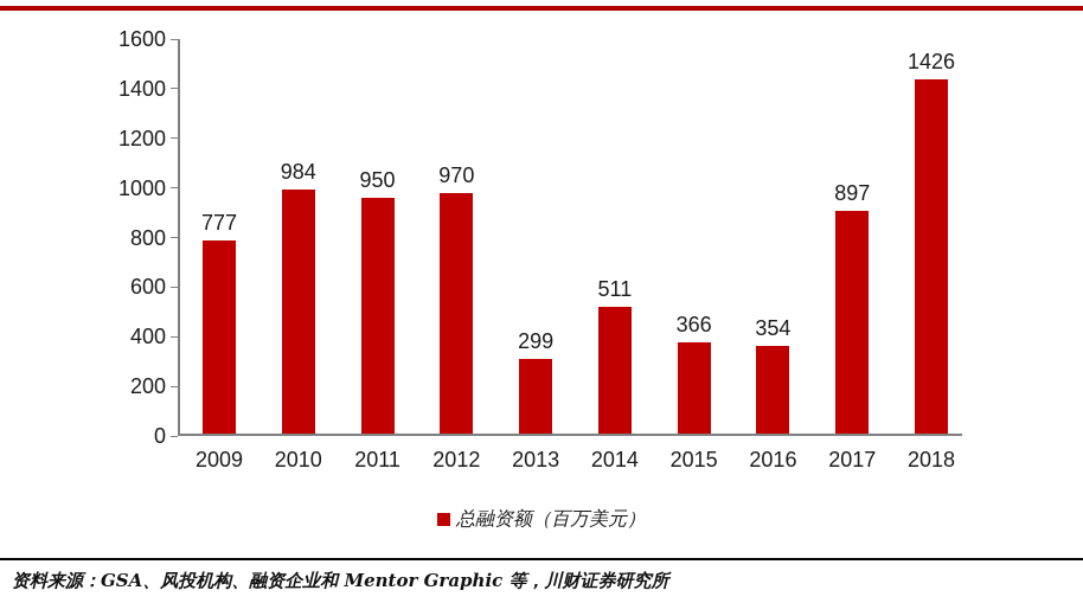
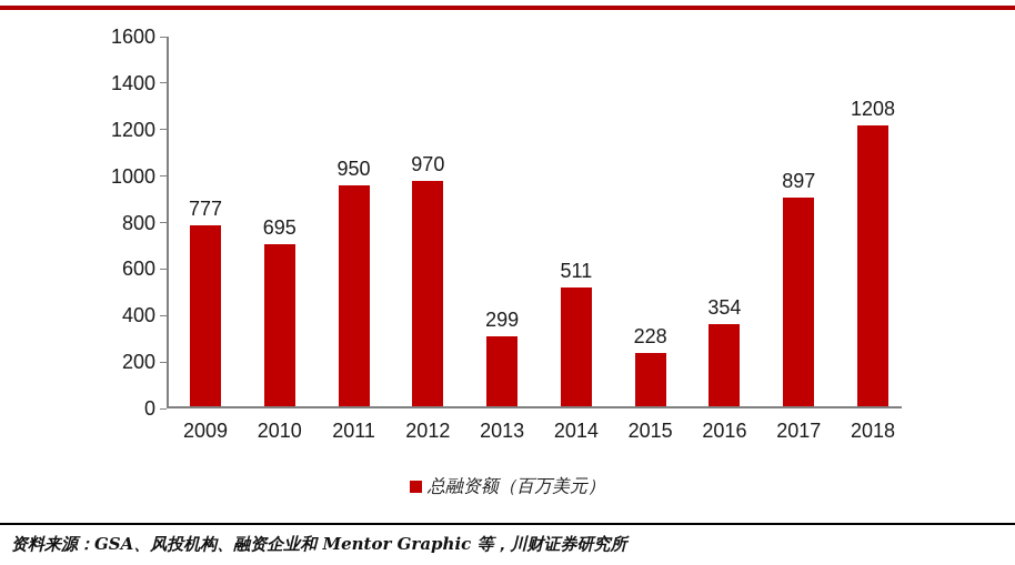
2010: 984 -> 695
2015: 366 -> 228
2018: 1426 -> 1208
